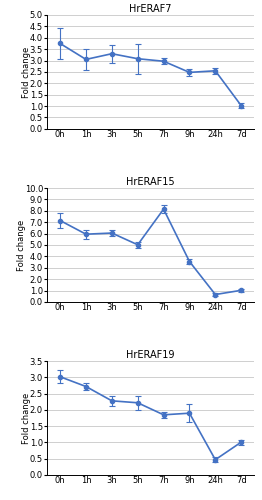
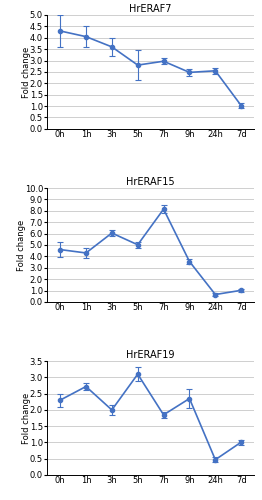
HrERAF7/0h: 3.75 -> 4.30
HrERAF7/1h: 3.05 -> 4.05
HrERAF7/3h: 3.30 -> 3.60
HrERAF7/5h: 3.08 -> 2.80
HrERAF15/0h: 7.2 -> 4.6
HrERAF15/1h: 6.0 -> 4.3
HrERAF19/0h: 3.02 -> 2.30
HrERAF19/3h: 2.28 -> 2.00
HrERAF19/5h: 2.22 -> 3.10
HrERAF19/9h: 1.90 -> 2.35
